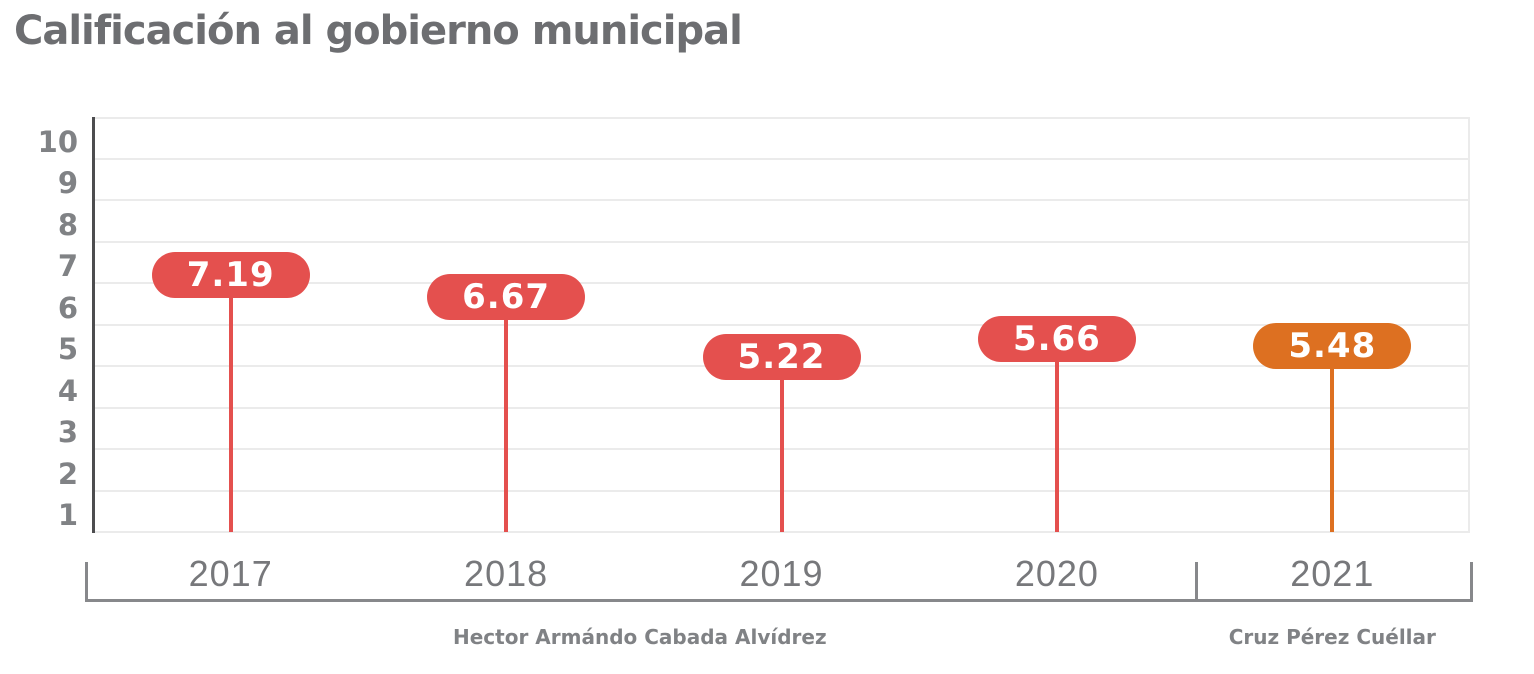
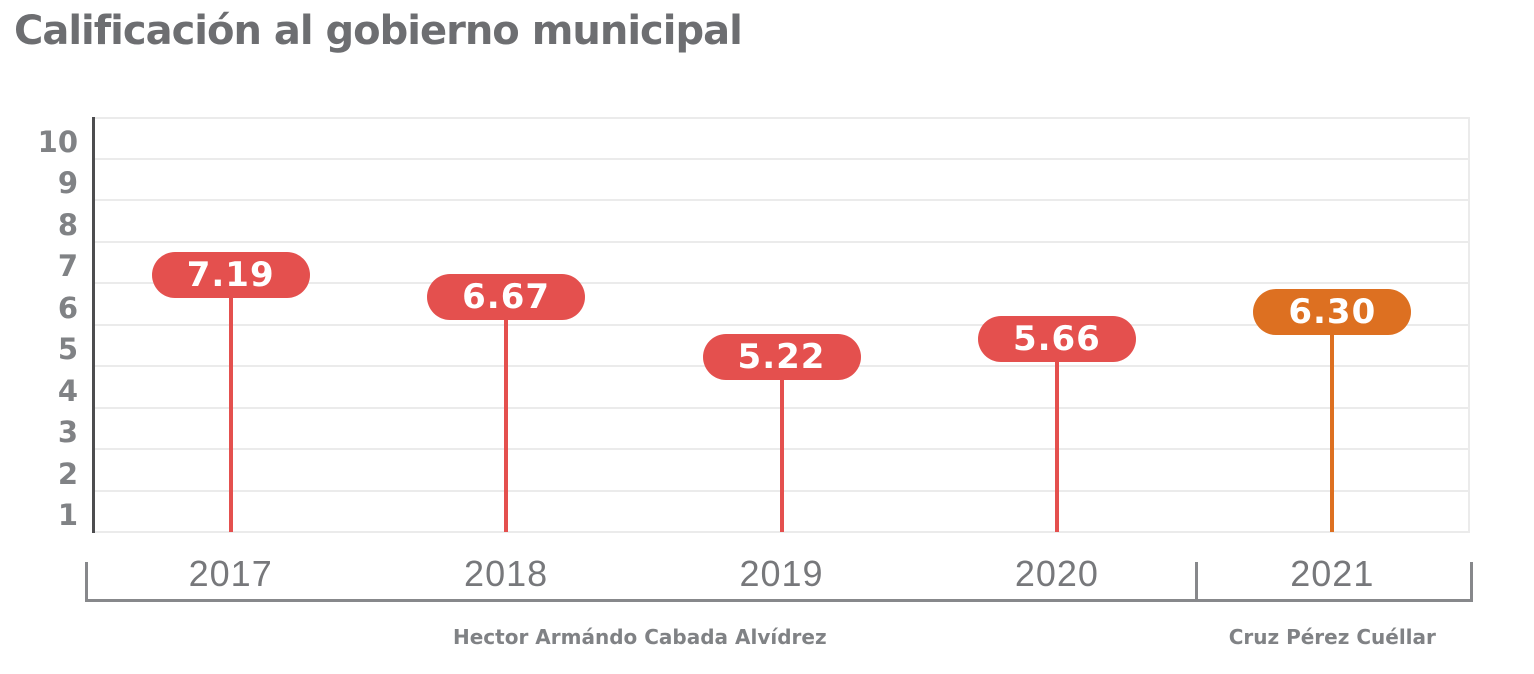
2021: 5.48 -> 6.30
